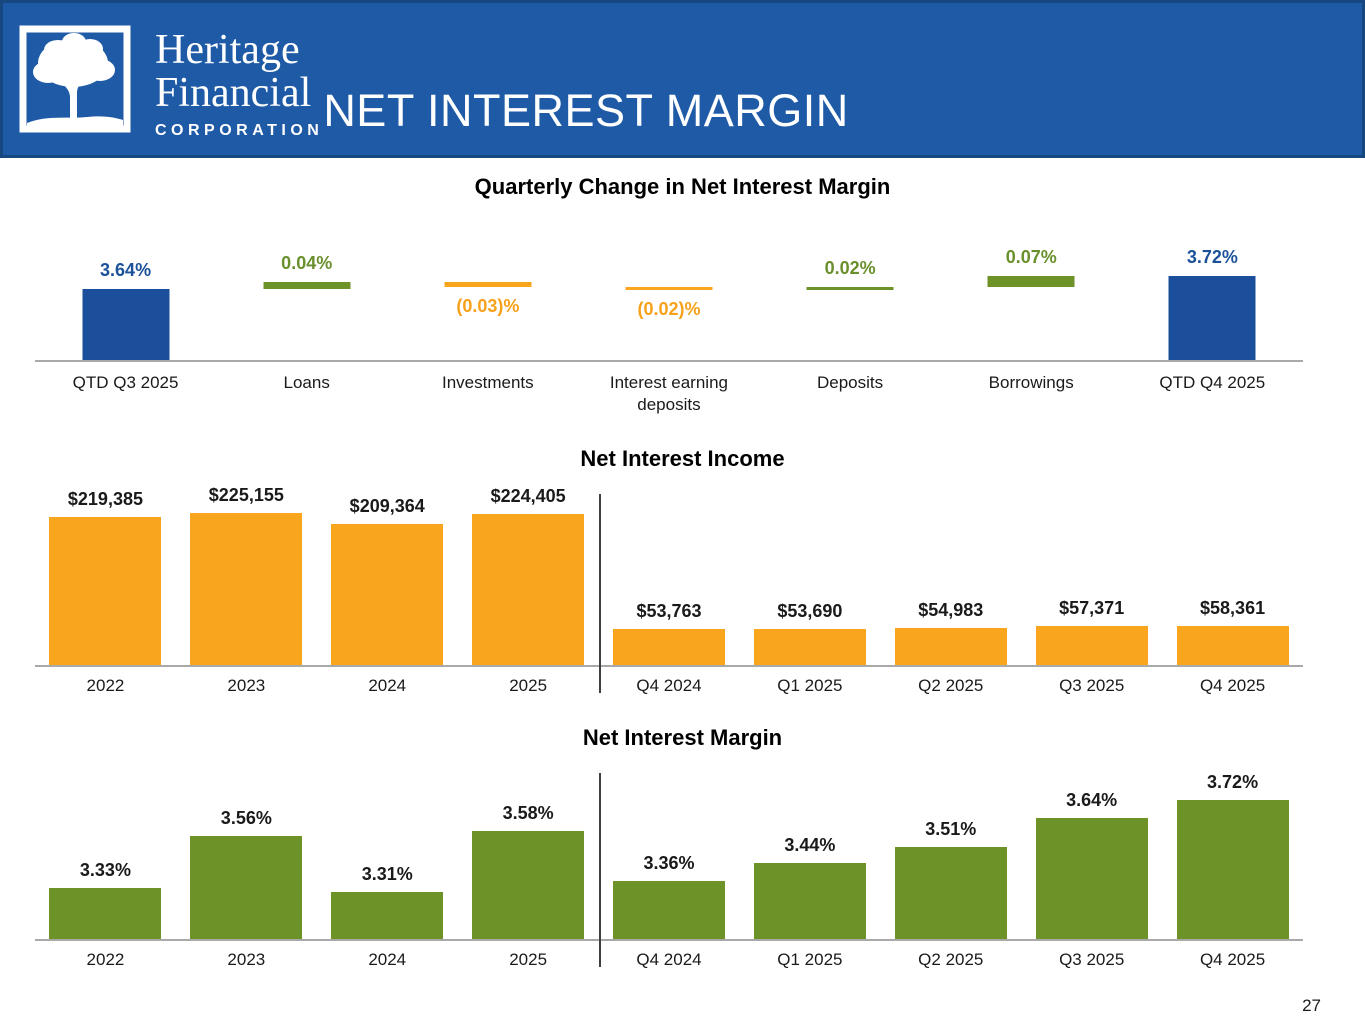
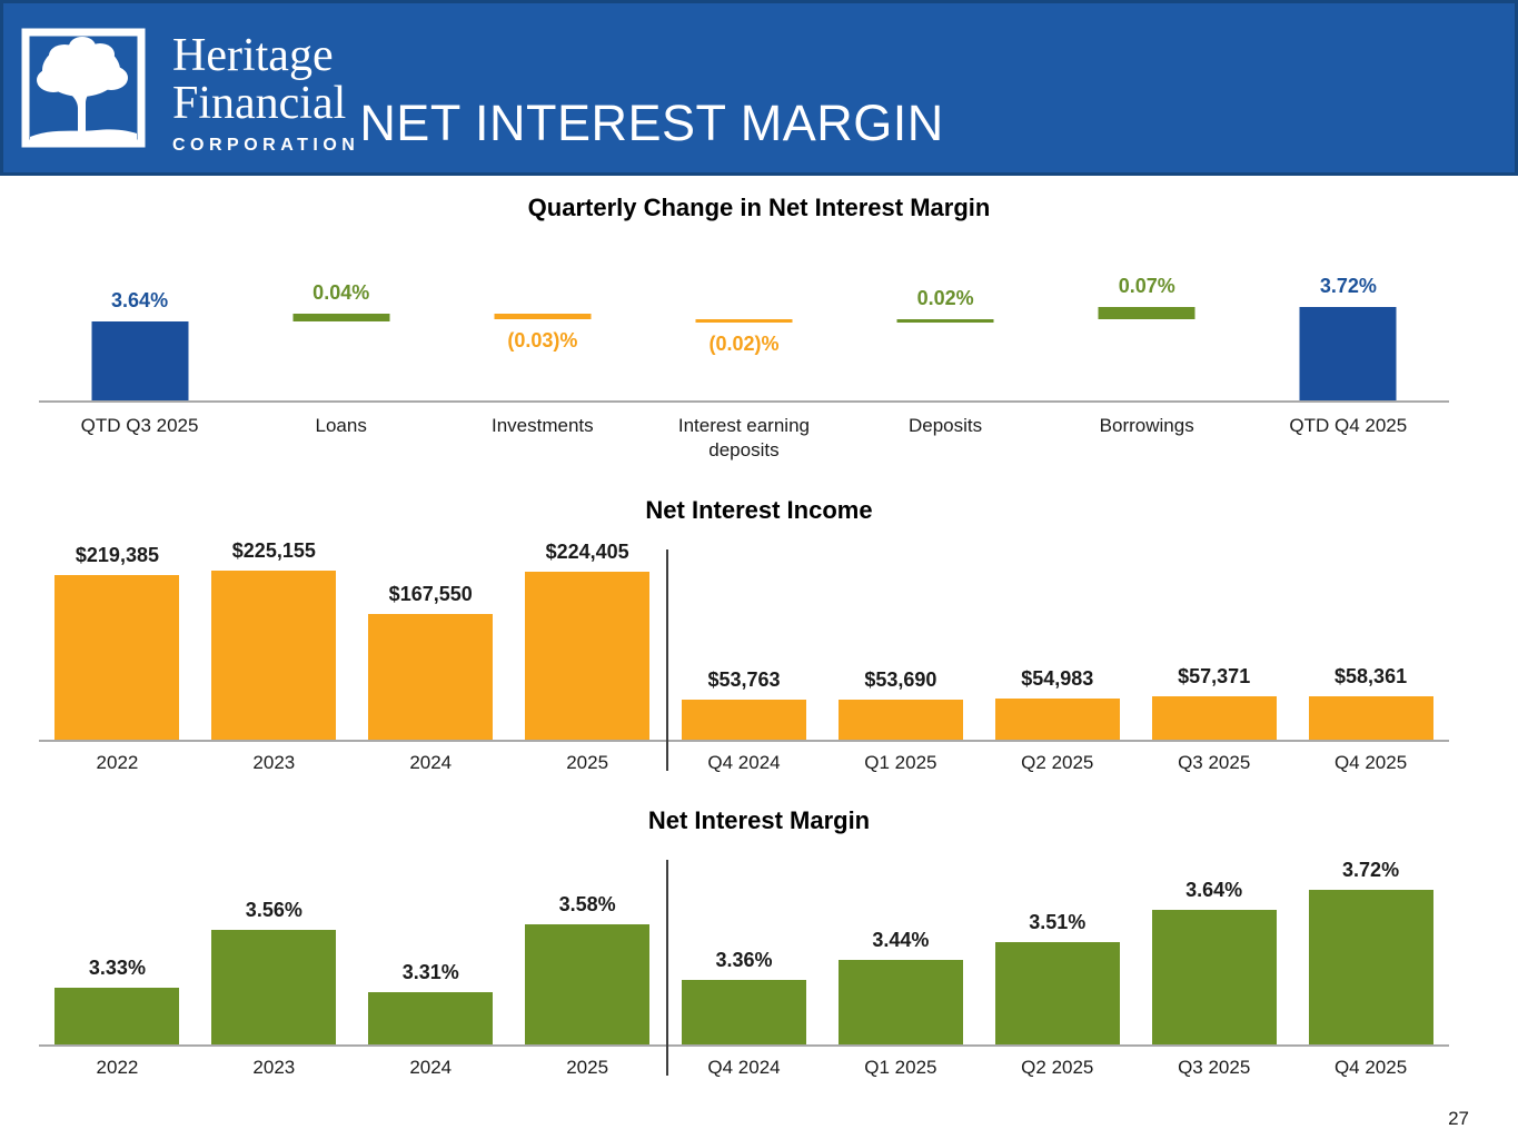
Net Interest Income/2024: $209,364 -> $167,550
